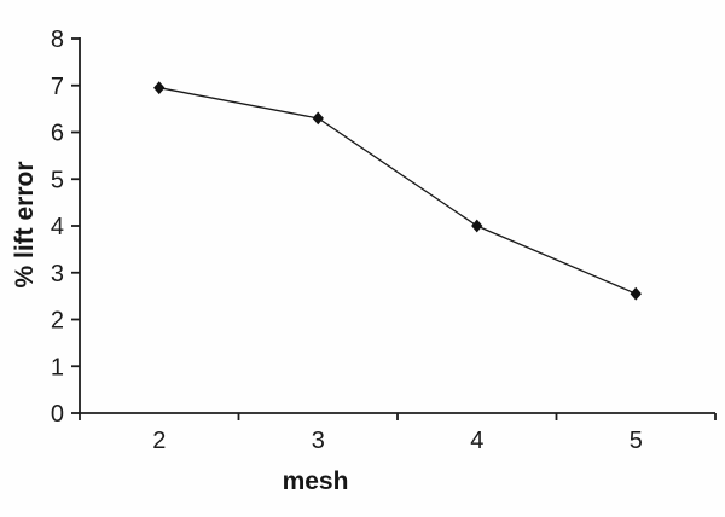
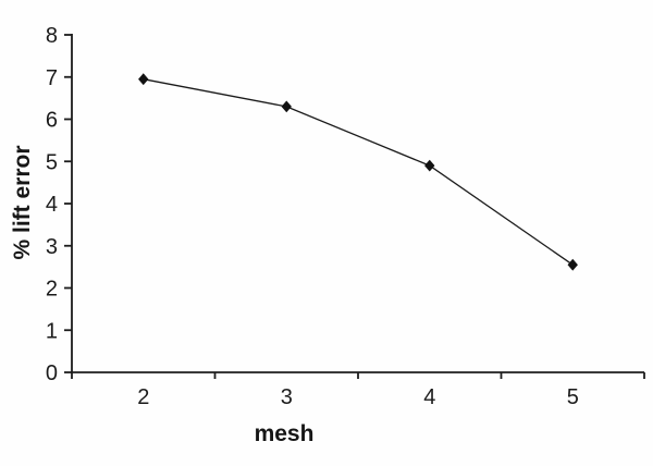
4: 4.0 -> 4.9
